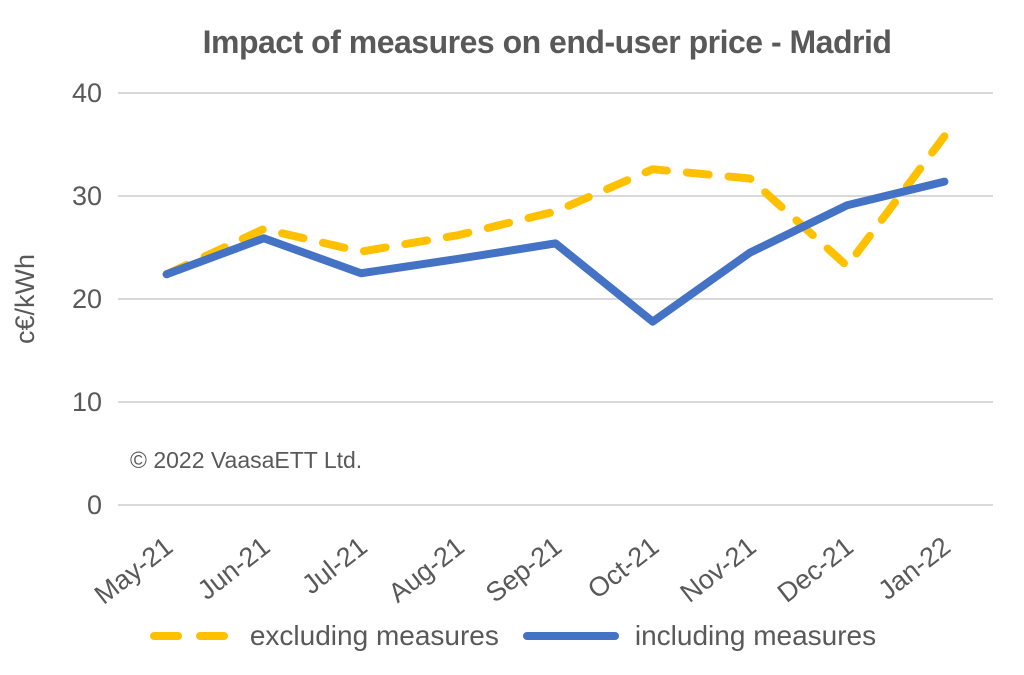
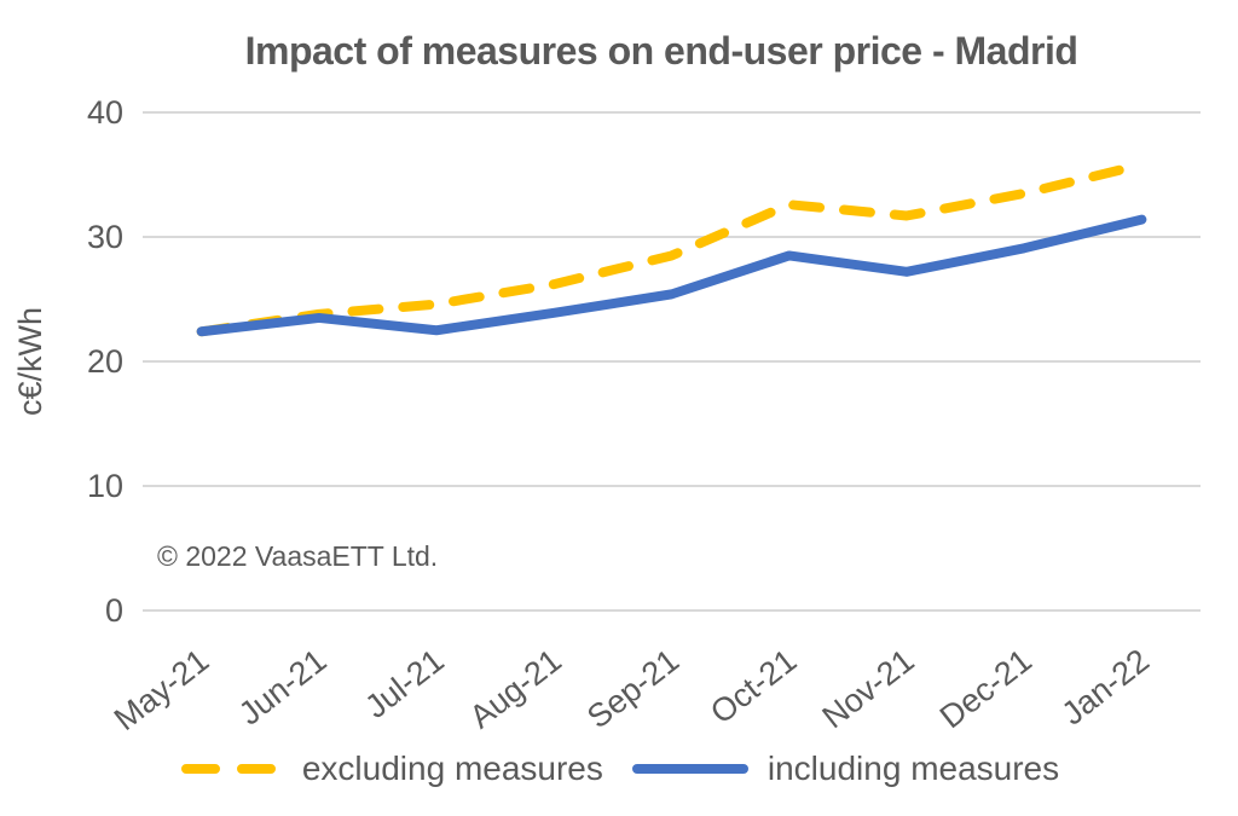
excluding measures/Jun-21: 26.8 -> 23.8
including measures/Jun-21: 25.9 -> 23.5
including measures/Oct-21: 17.8 -> 28.5
including measures/Nov-21: 24.5 -> 27.2
excluding measures/Dec-21: 23.2 -> 33.5
